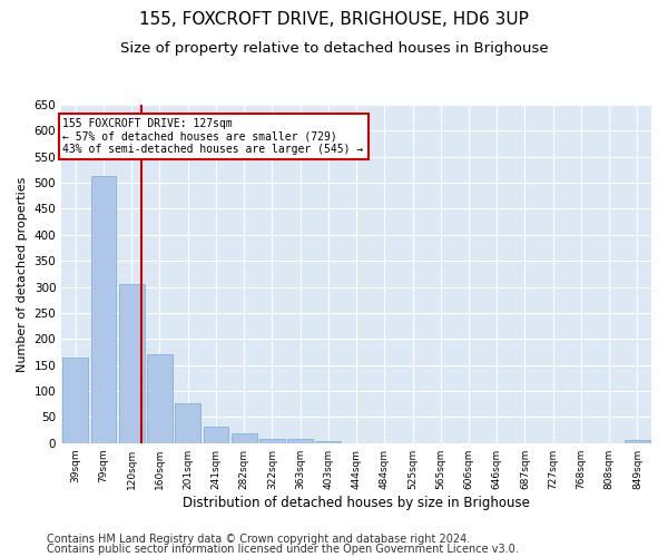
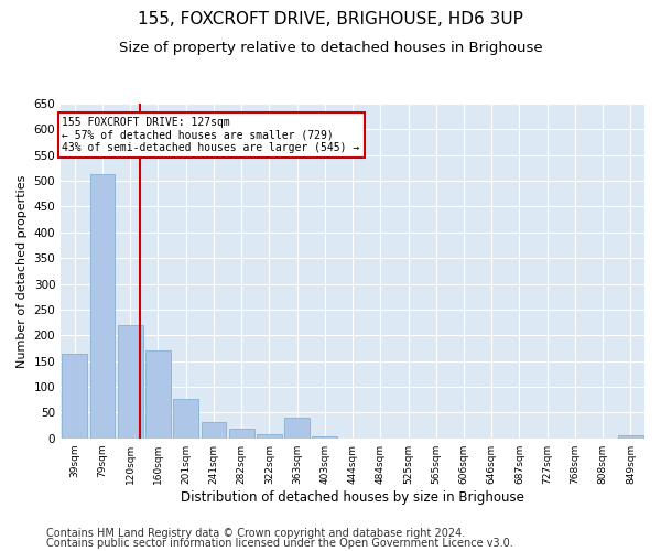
120sqm: 305 -> 220
363sqm: 7 -> 40
